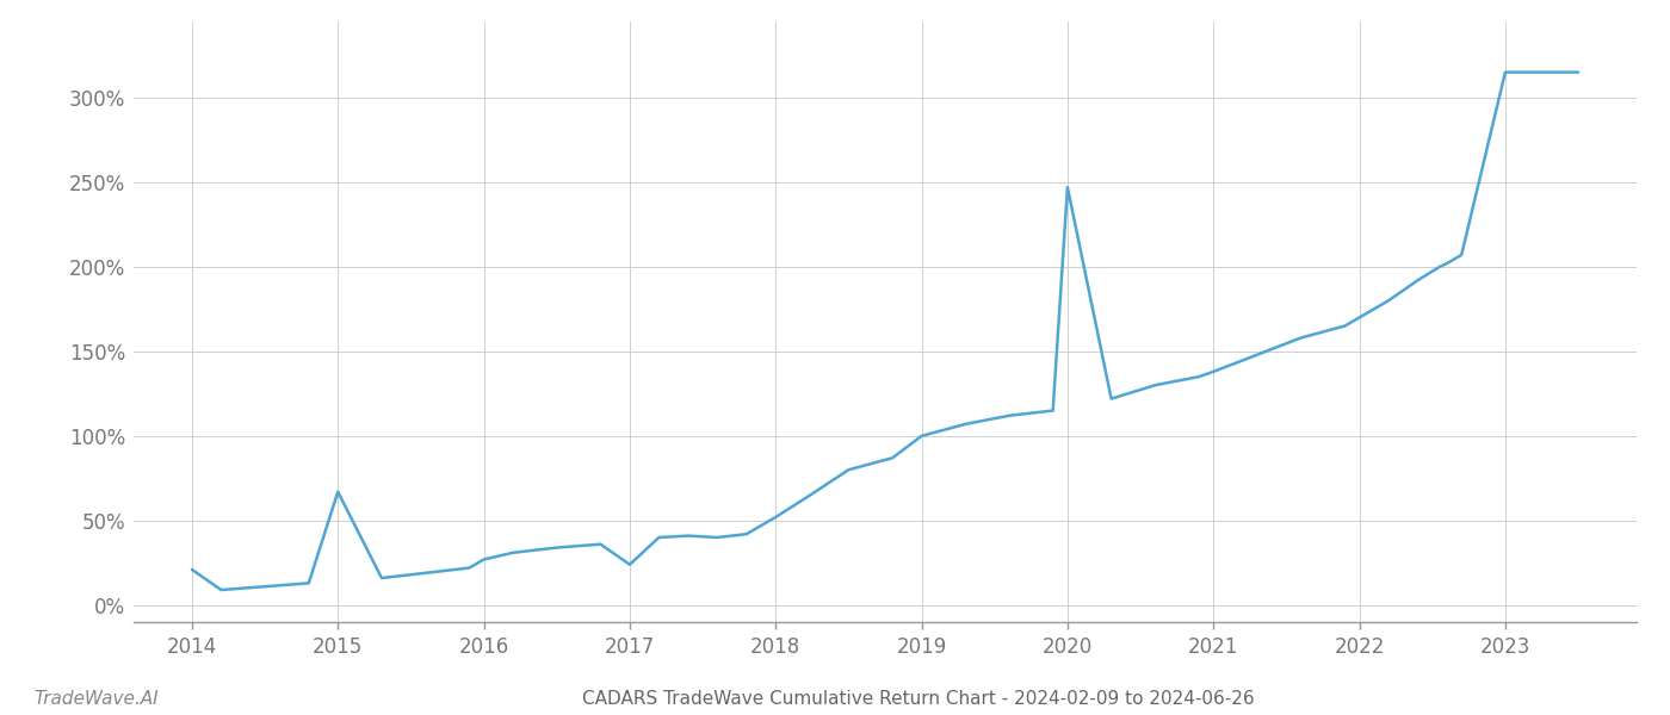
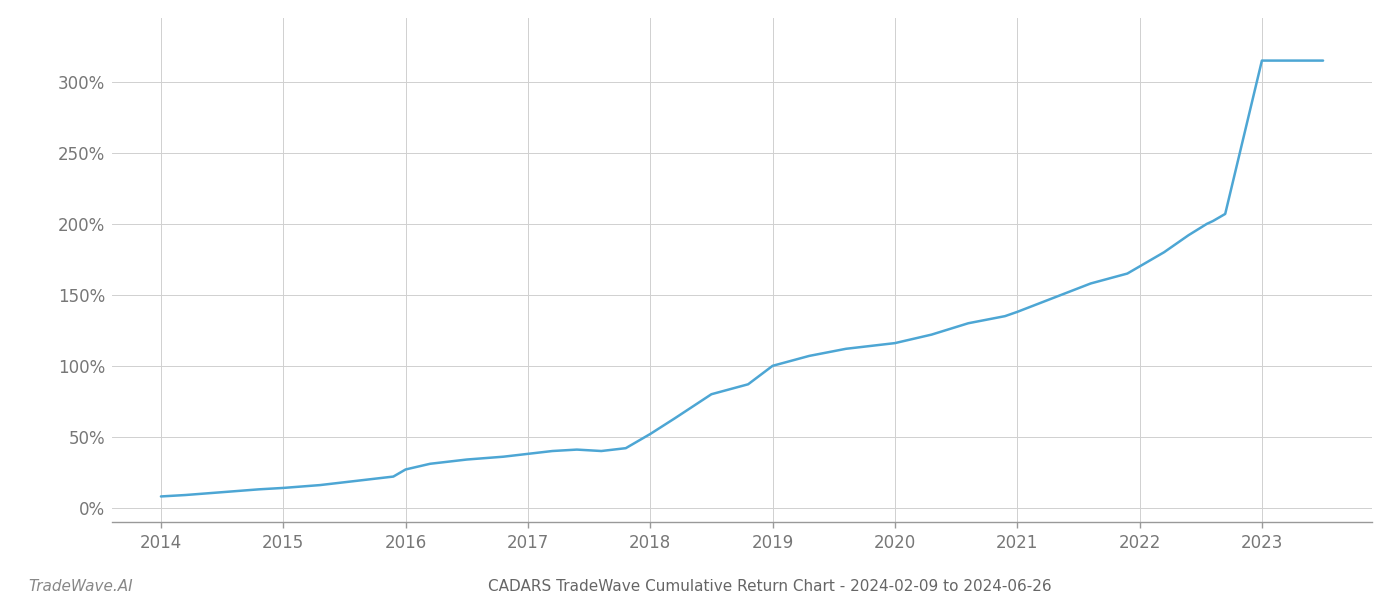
2014: 21% -> 8%
2015: 67% -> 14%
2017: 24% -> 38%
2020: 247% -> 116%
